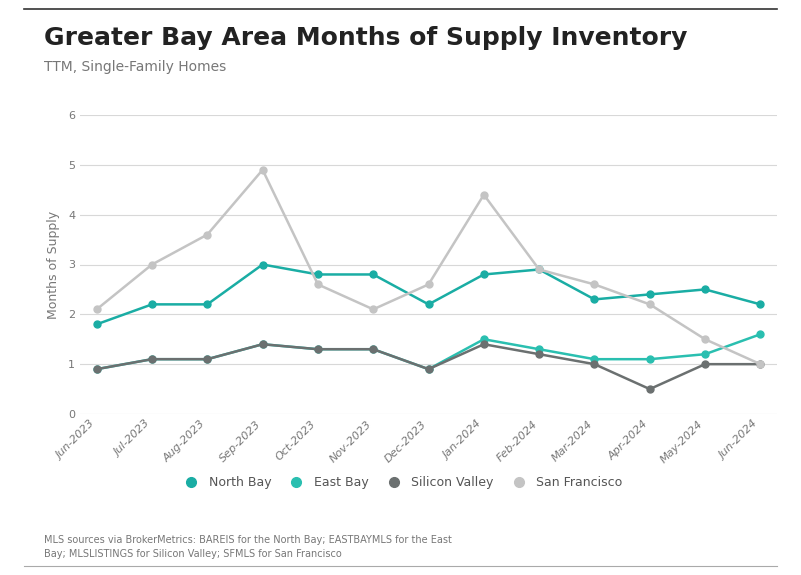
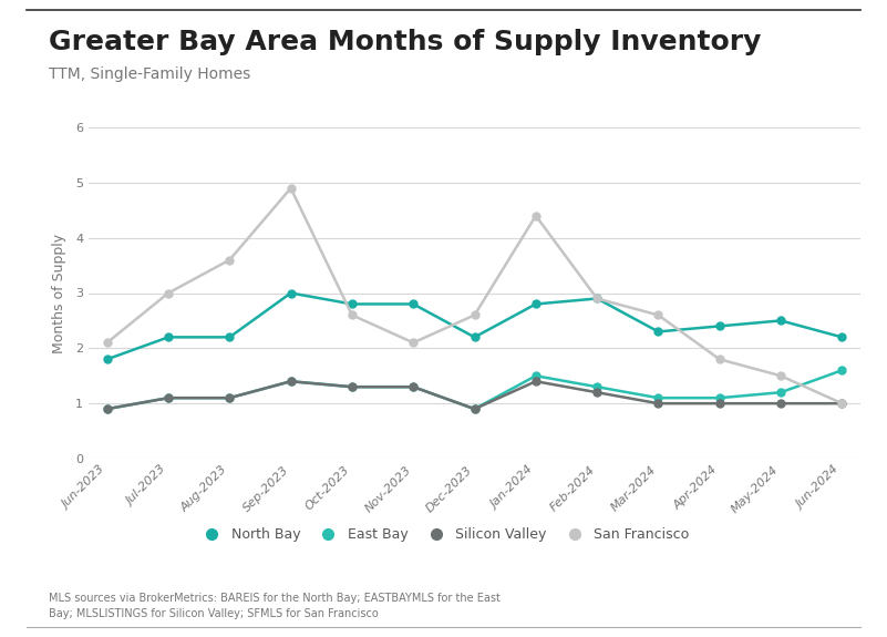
Silicon Valley/Apr-2024: 0.5 -> 1.0
San Francisco/Apr-2024: 2.2 -> 1.8
